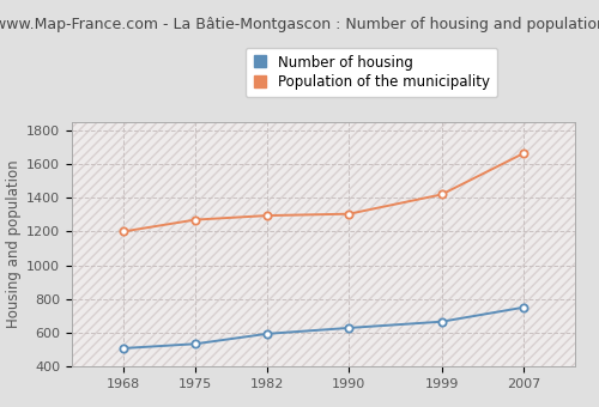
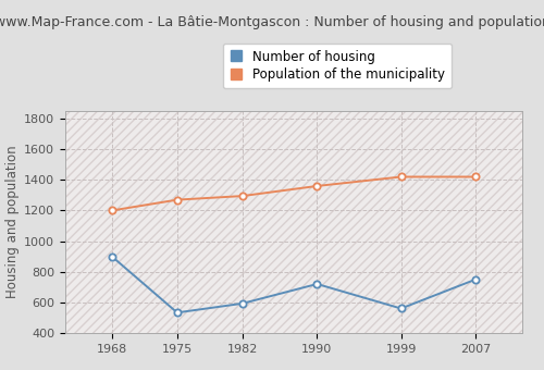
Number of housing/1968: 510 -> 900
Number of housing/1990: 630 -> 720
Population of the municipality/1990: 1300 -> 1360
Number of housing/1999: 660 -> 560
Population of the municipality/2007: 1660 -> 1420
